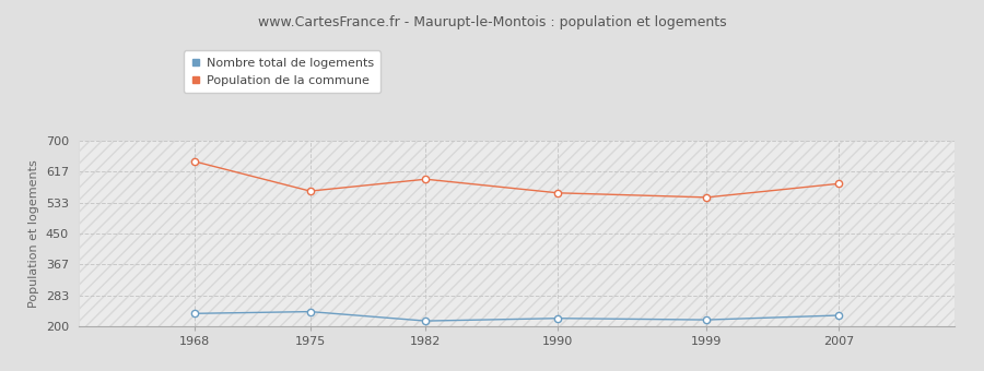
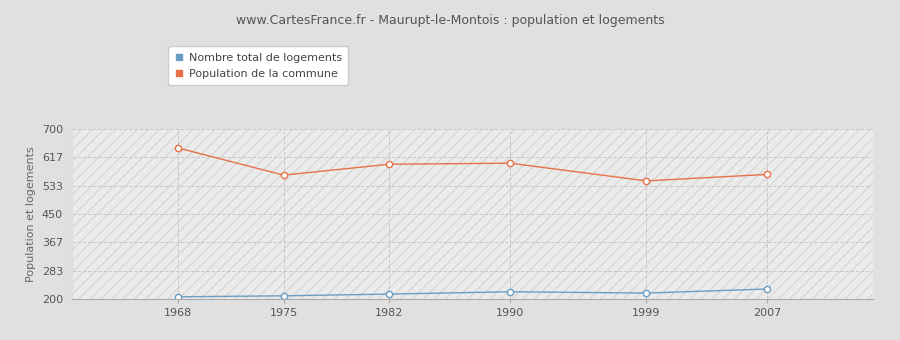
Nombre total de logements/1968: 235 -> 207
Nombre total de logements/1975: 240 -> 210
Population de la commune/1990: 560 -> 600
Population de la commune/2007: 585 -> 567
